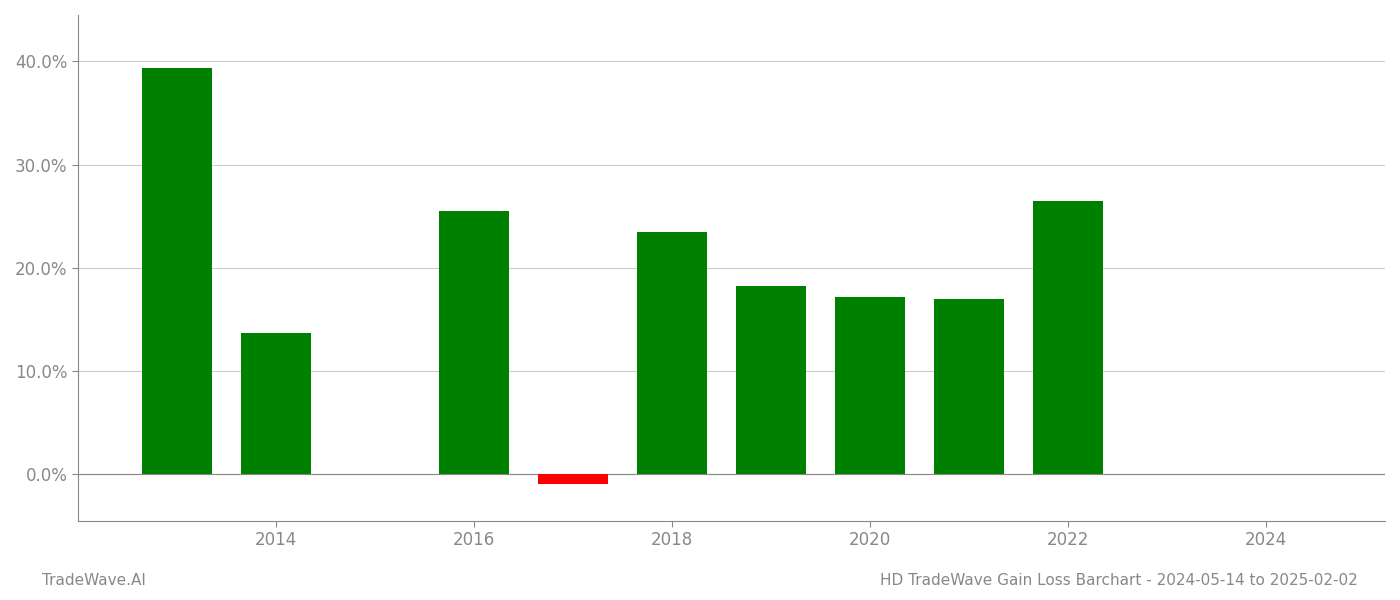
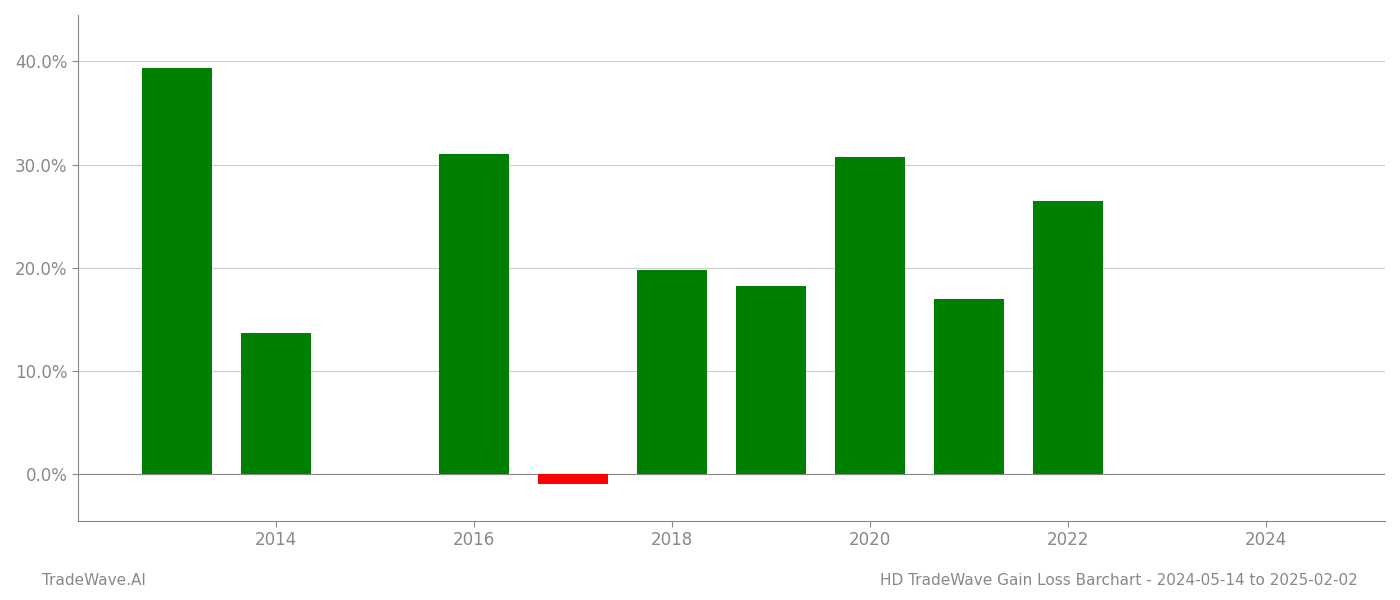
2016: 25.5% -> 31.0%
2018: 23.5% -> 19.8%
2020: 17.2% -> 30.7%
